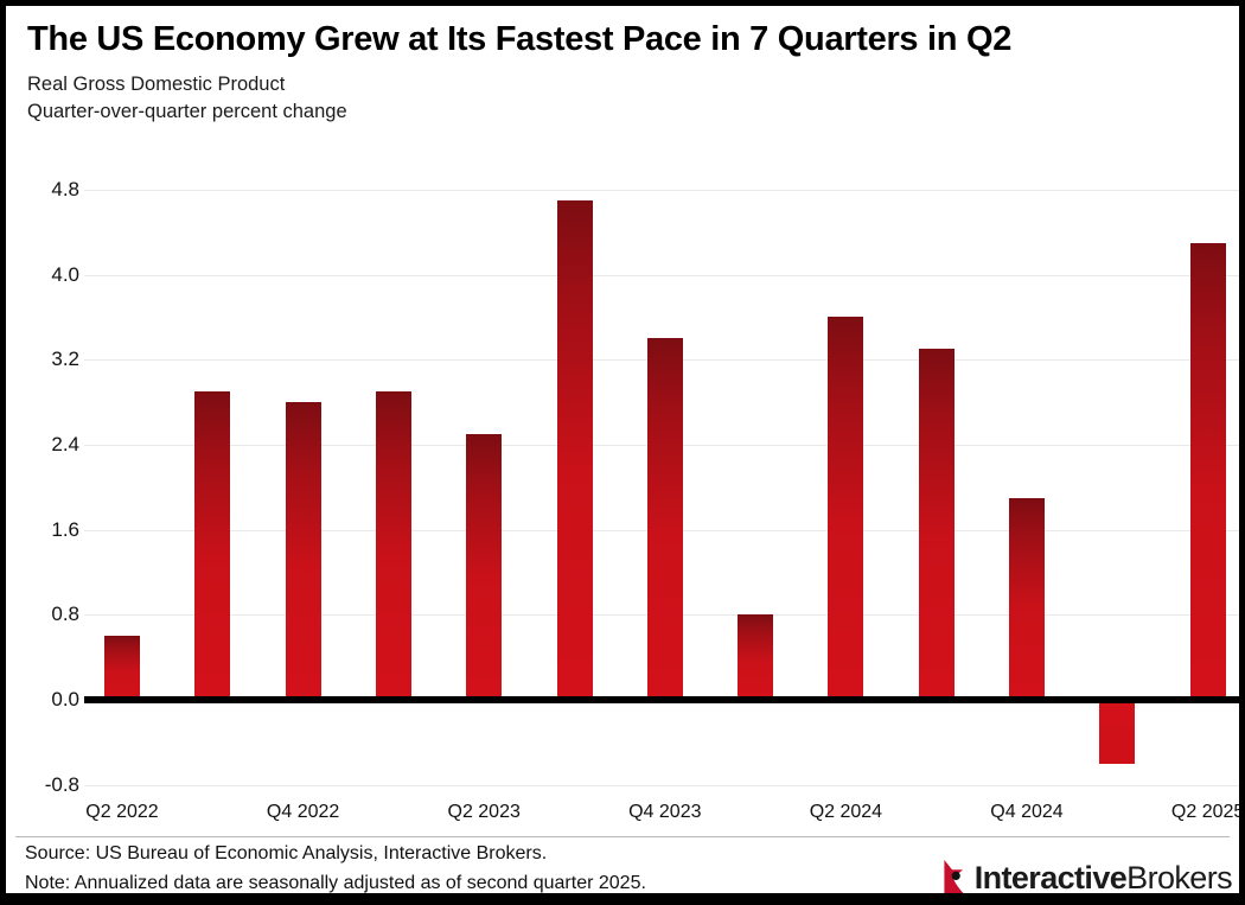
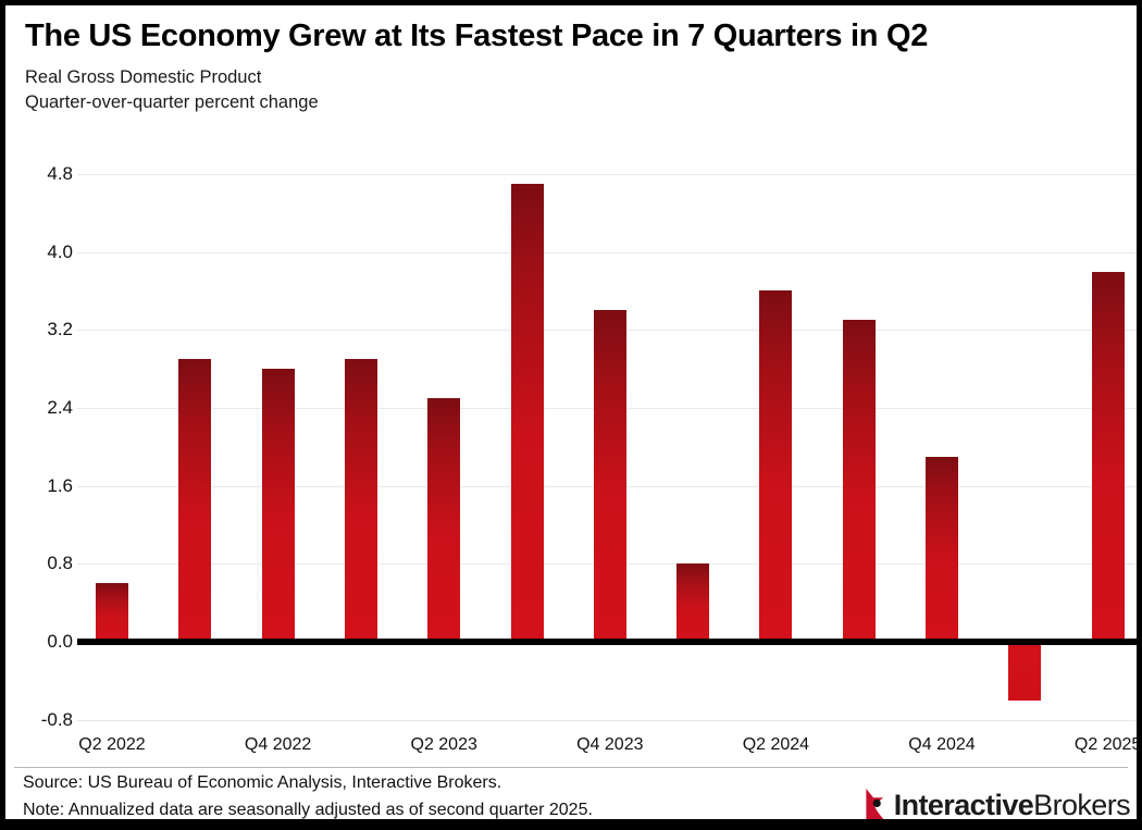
Q2 2025: 4.3 -> 3.8
